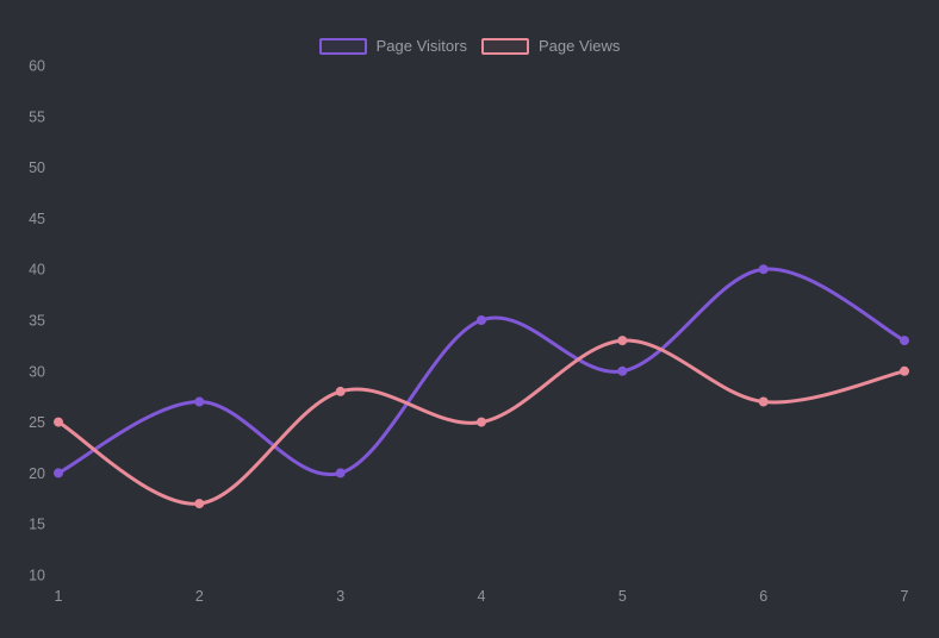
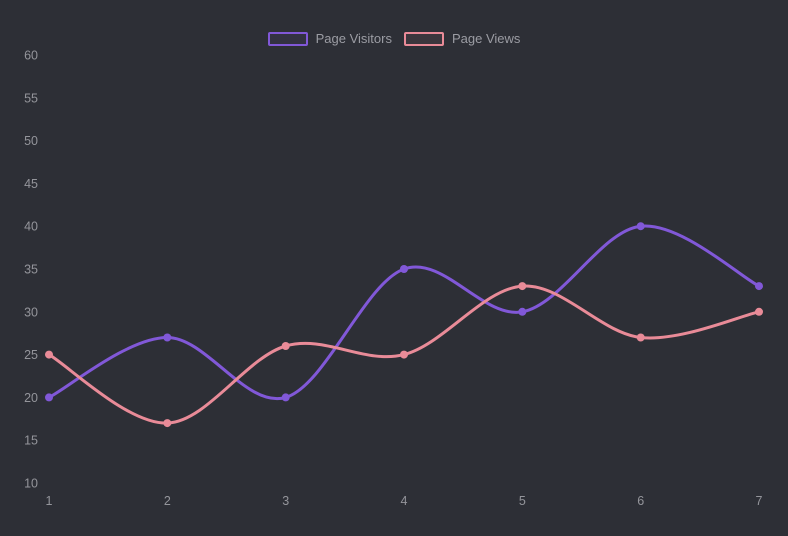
Page Views/3: 28 -> 26
